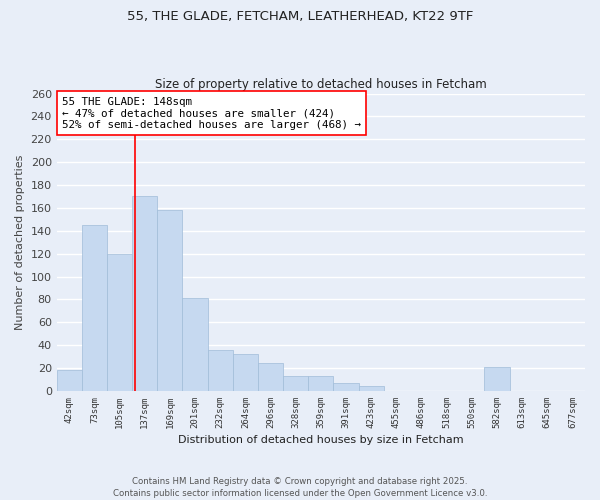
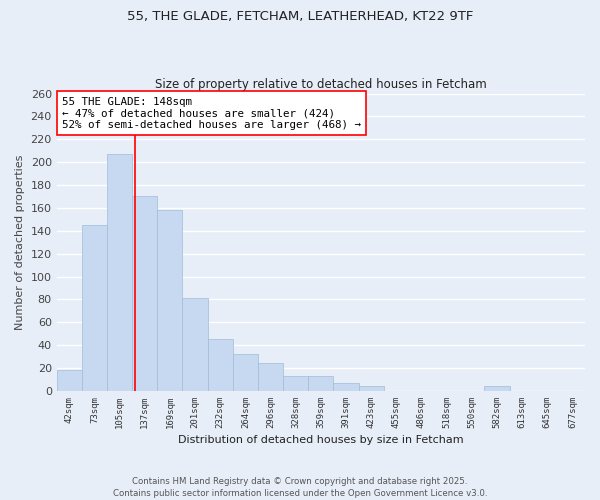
105sqm: 120 -> 207
232sqm: 36 -> 45
582sqm: 21 -> 4
